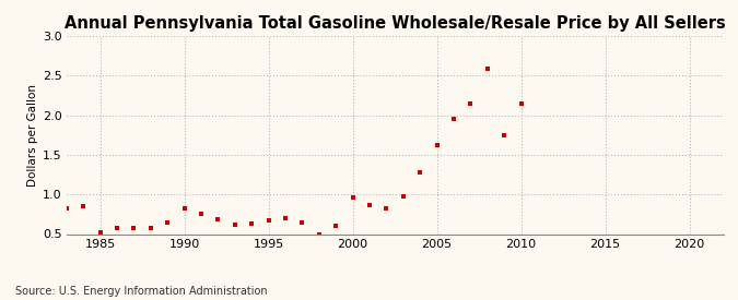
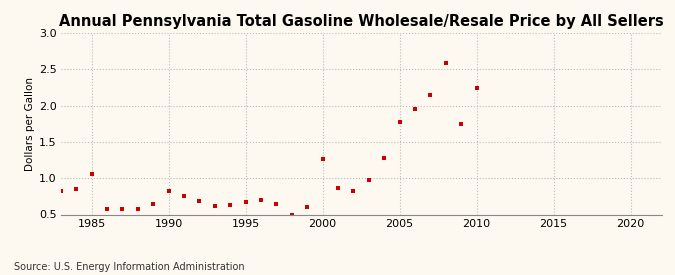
1985: 0.52 -> 1.06
2000: 0.96 -> 1.26
2005: 1.62 -> 1.78
2010: 2.15 -> 2.24
